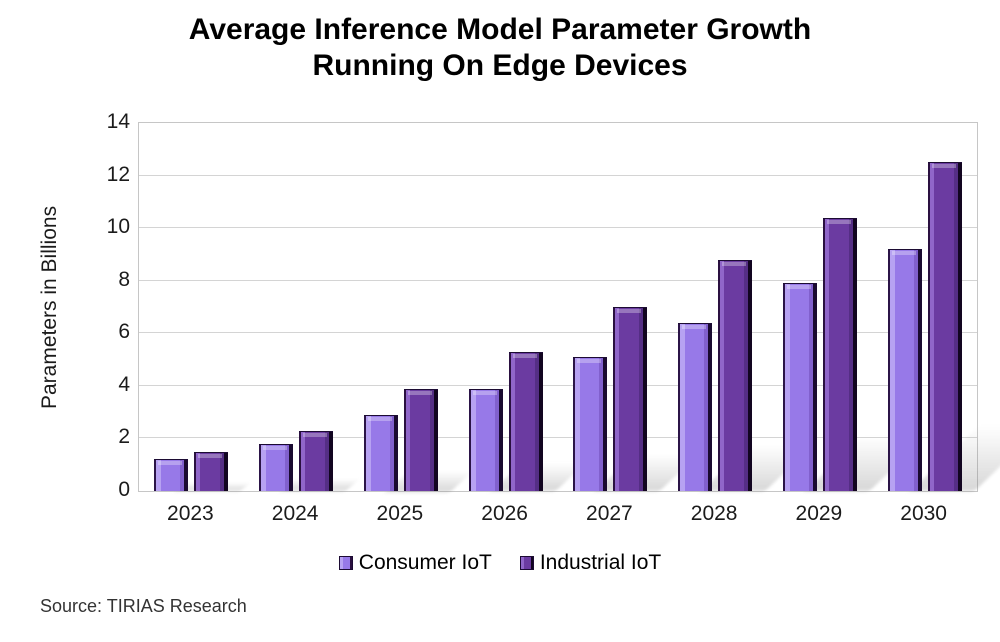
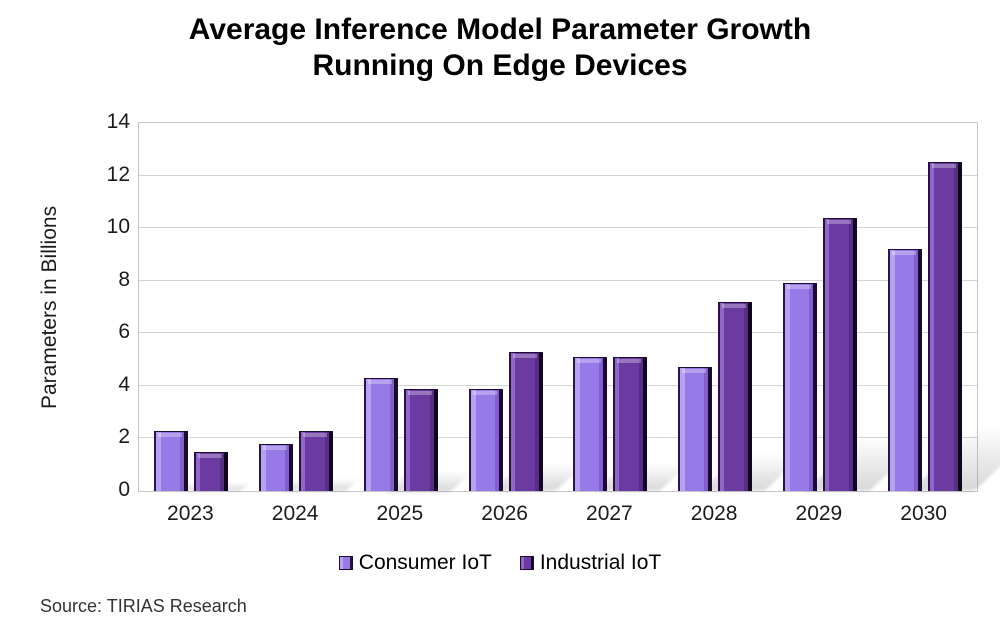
Consumer IoT/2023: 1.2 -> 2.3
Consumer IoT/2025: 2.9 -> 4.3
Industrial IoT/2027: 7.0 -> 5.1
Consumer IoT/2028: 6.4 -> 4.7
Industrial IoT/2028: 8.8 -> 7.2
